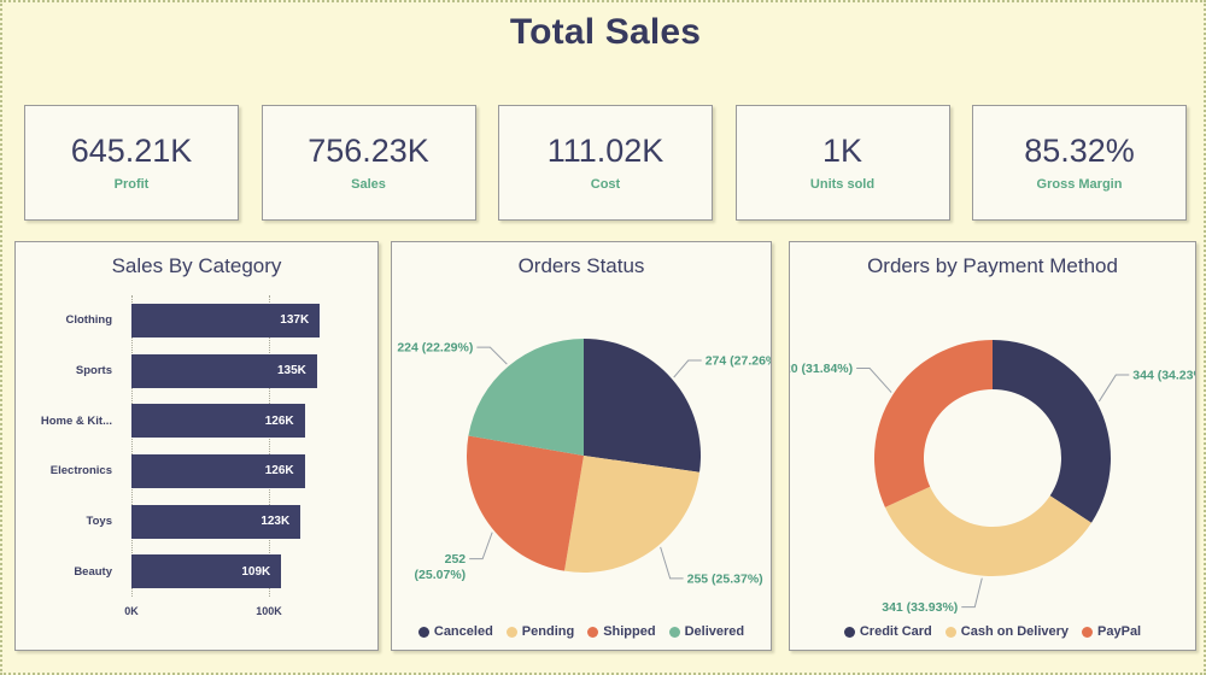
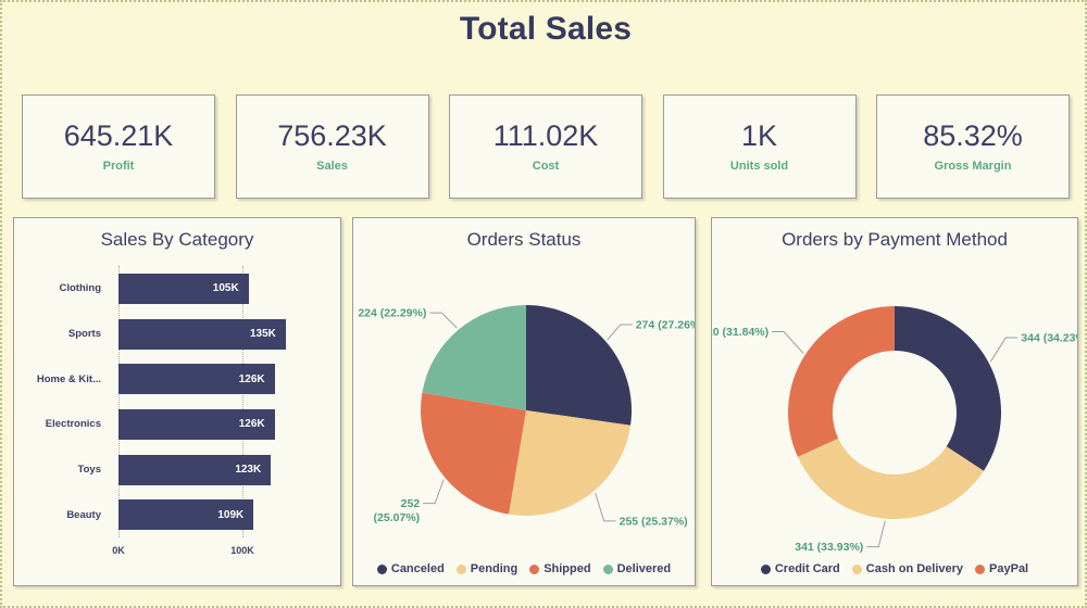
Sales By Category/Clothing: 137K -> 105K
